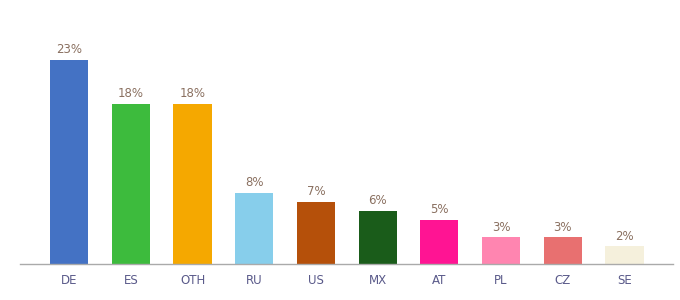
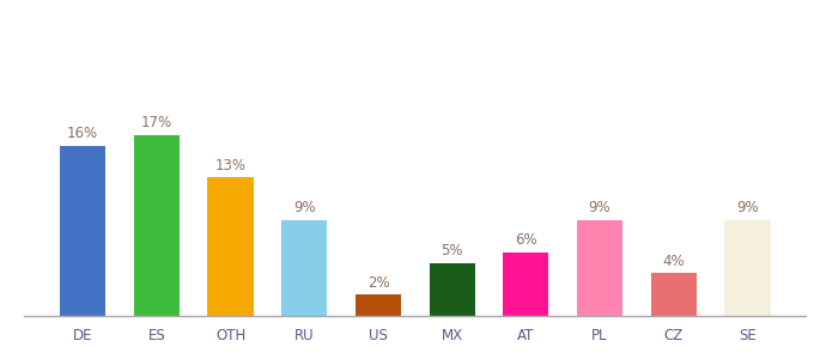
DE: 23% -> 16%
ES: 18% -> 17%
OTH: 18% -> 13%
RU: 8% -> 9%
US: 7% -> 2%
MX: 6% -> 5%
AT: 5% -> 6%
PL: 3% -> 9%
CZ: 3% -> 4%
SE: 2% -> 9%
